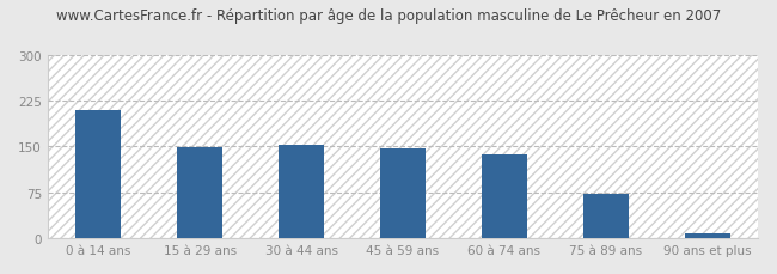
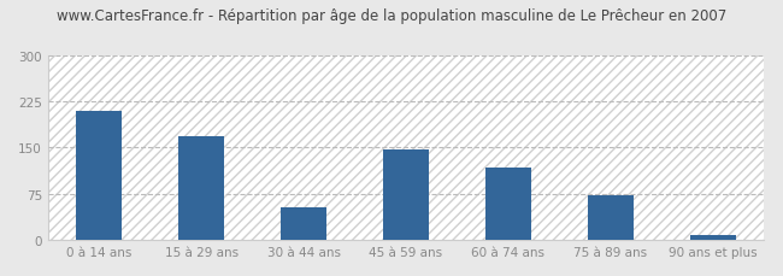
15 à 29 ans: 148 -> 168
30 à 44 ans: 153 -> 54
60 à 74 ans: 138 -> 118
